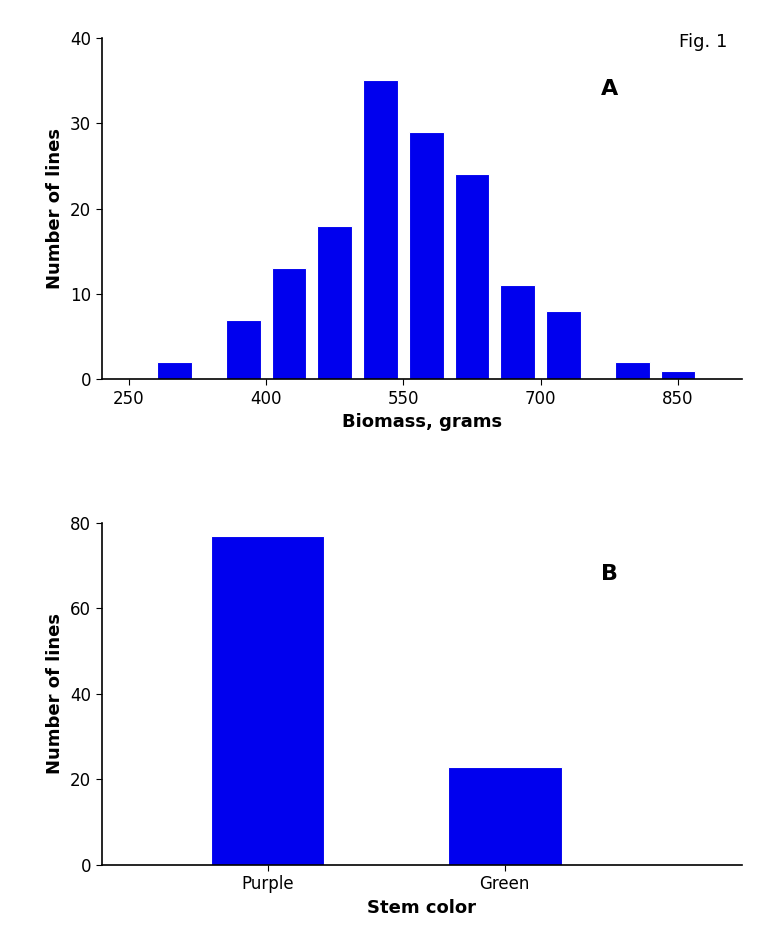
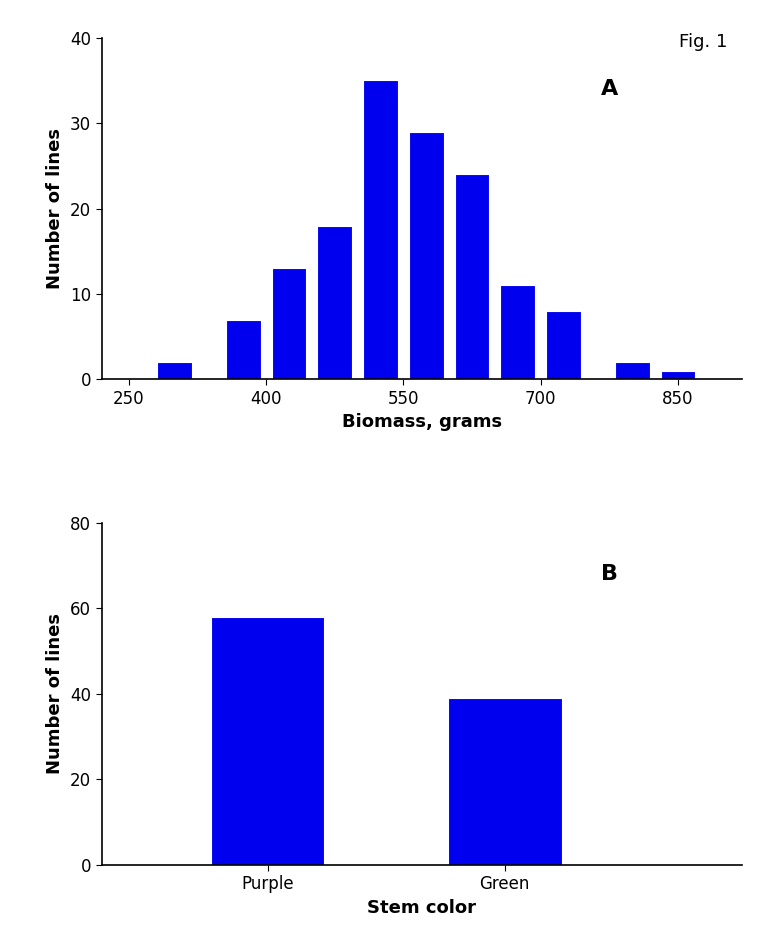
Purple: 77 -> 58
Green: 23 -> 39
